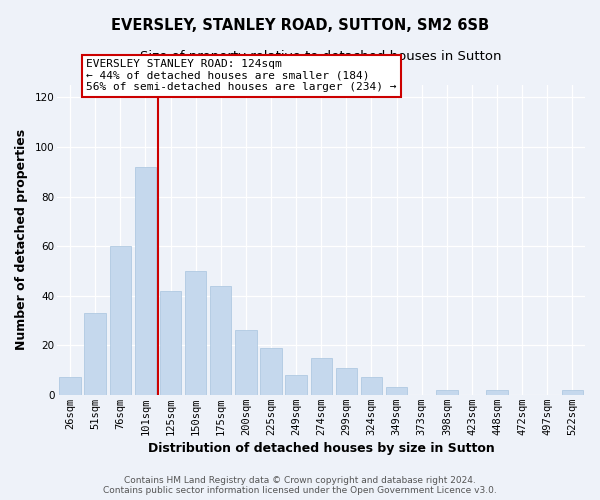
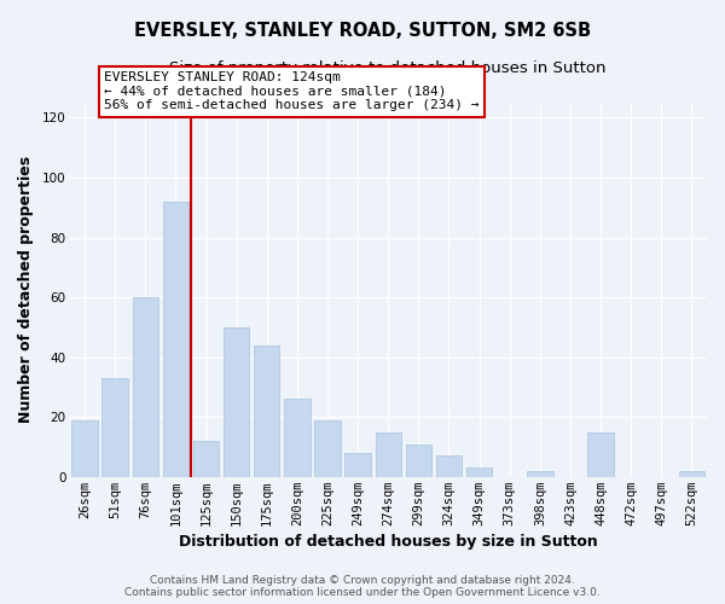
26sqm: 7 -> 19
125sqm: 42 -> 12
448sqm: 2 -> 15
